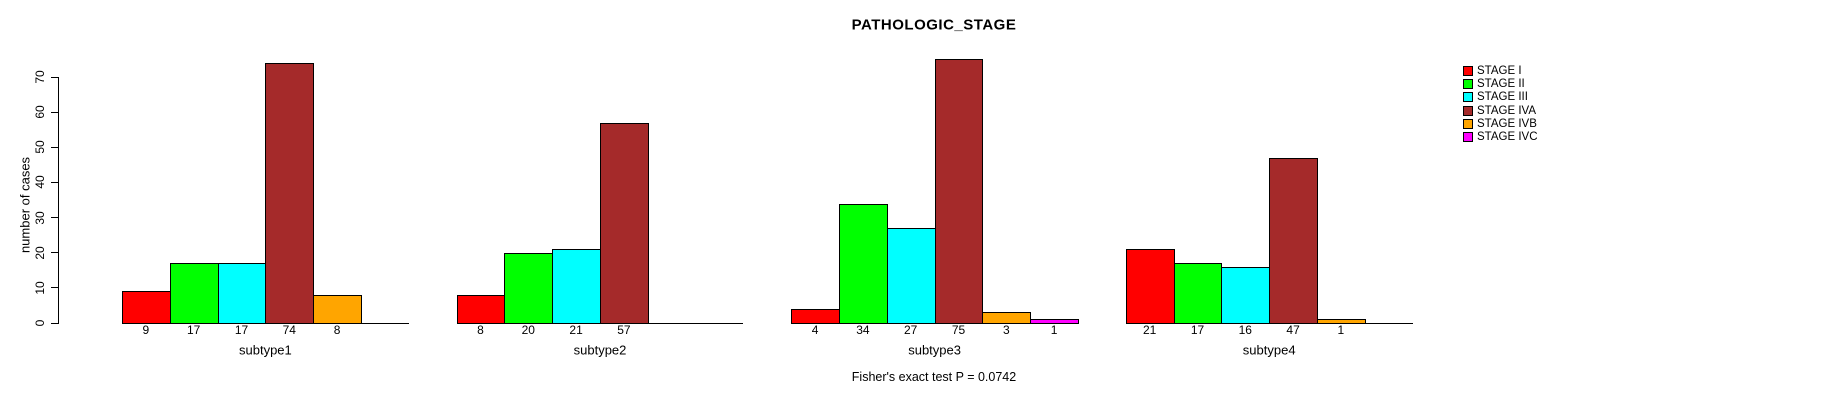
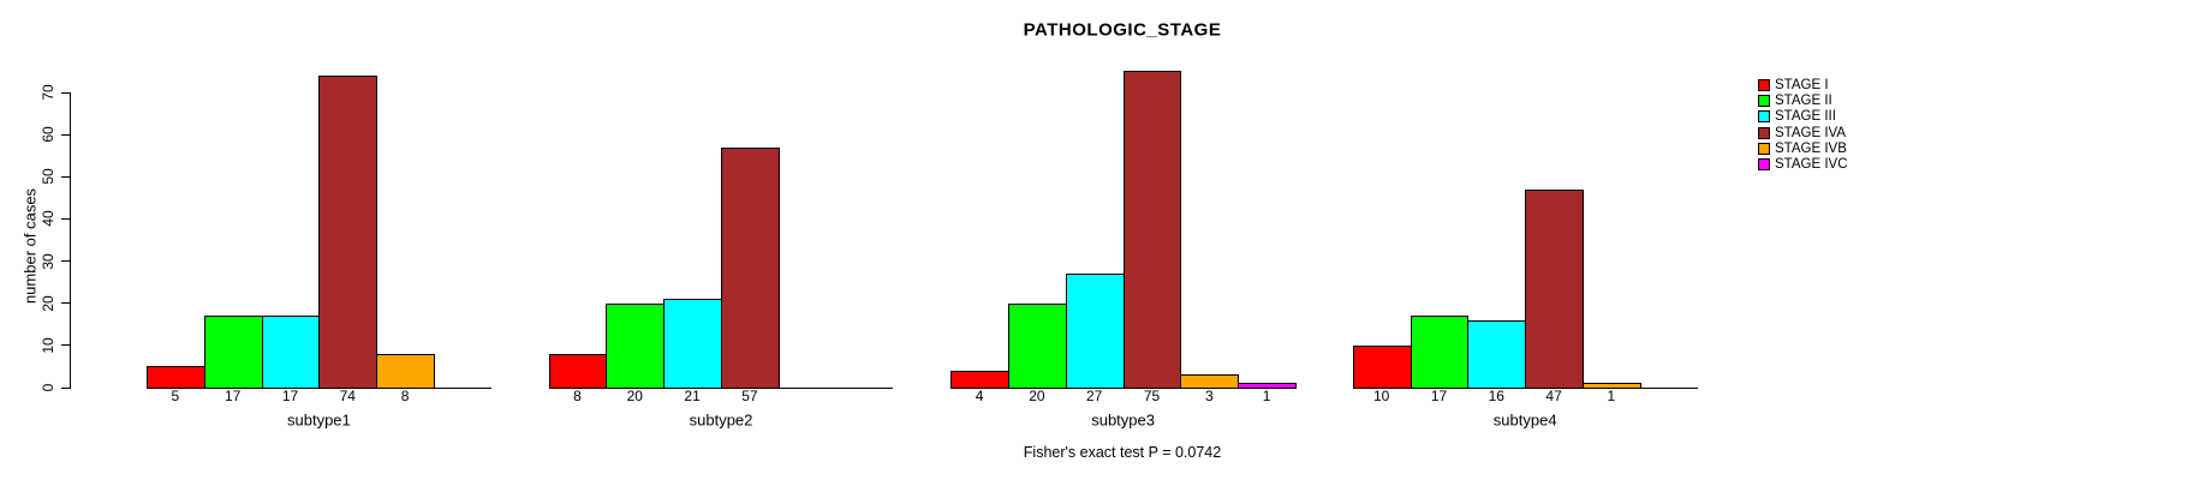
STAGE I/subtype1: 9 -> 5
STAGE II/subtype3: 34 -> 20
STAGE I/subtype4: 21 -> 10
